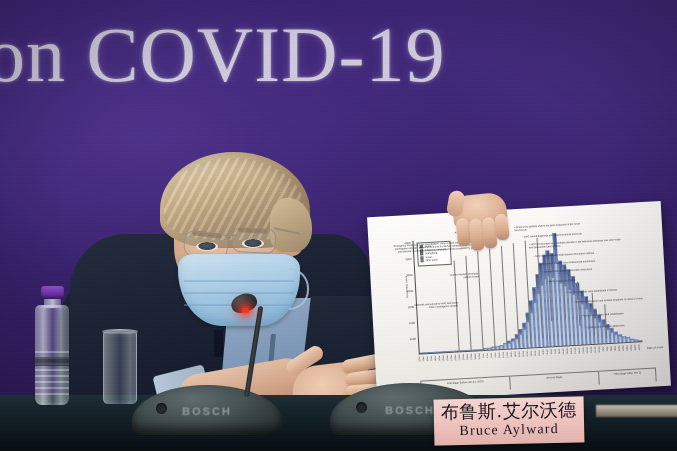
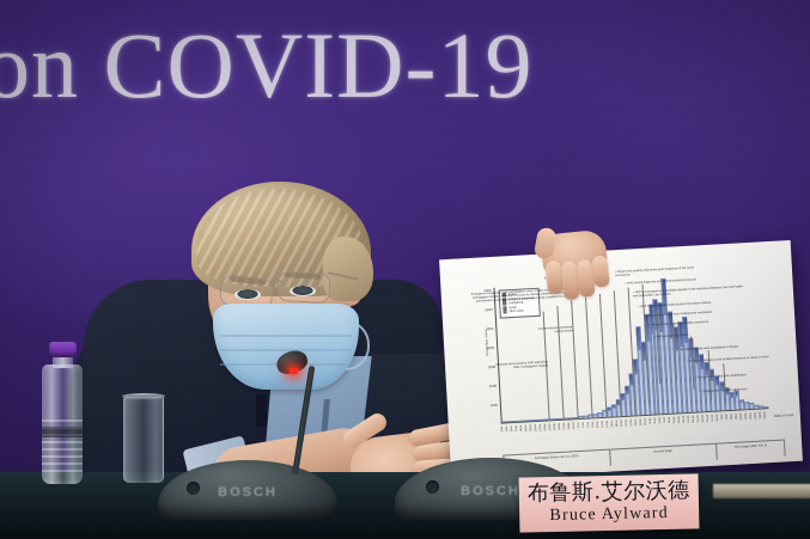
28Jan: 2200 -> 2800
30Jan: 2800 -> 2300
13Feb: 3000 -> 2700
17Feb: 2600 -> 3000
8Mar: 400 -> 600
